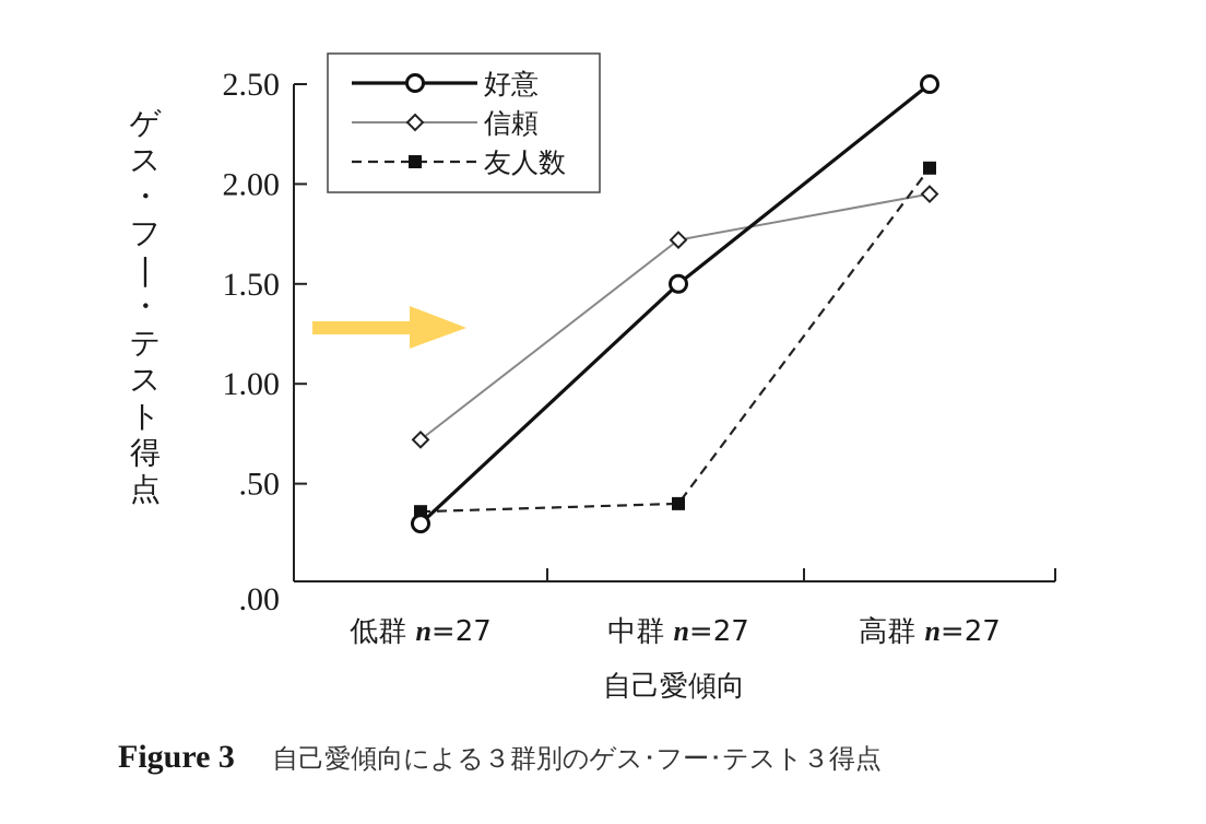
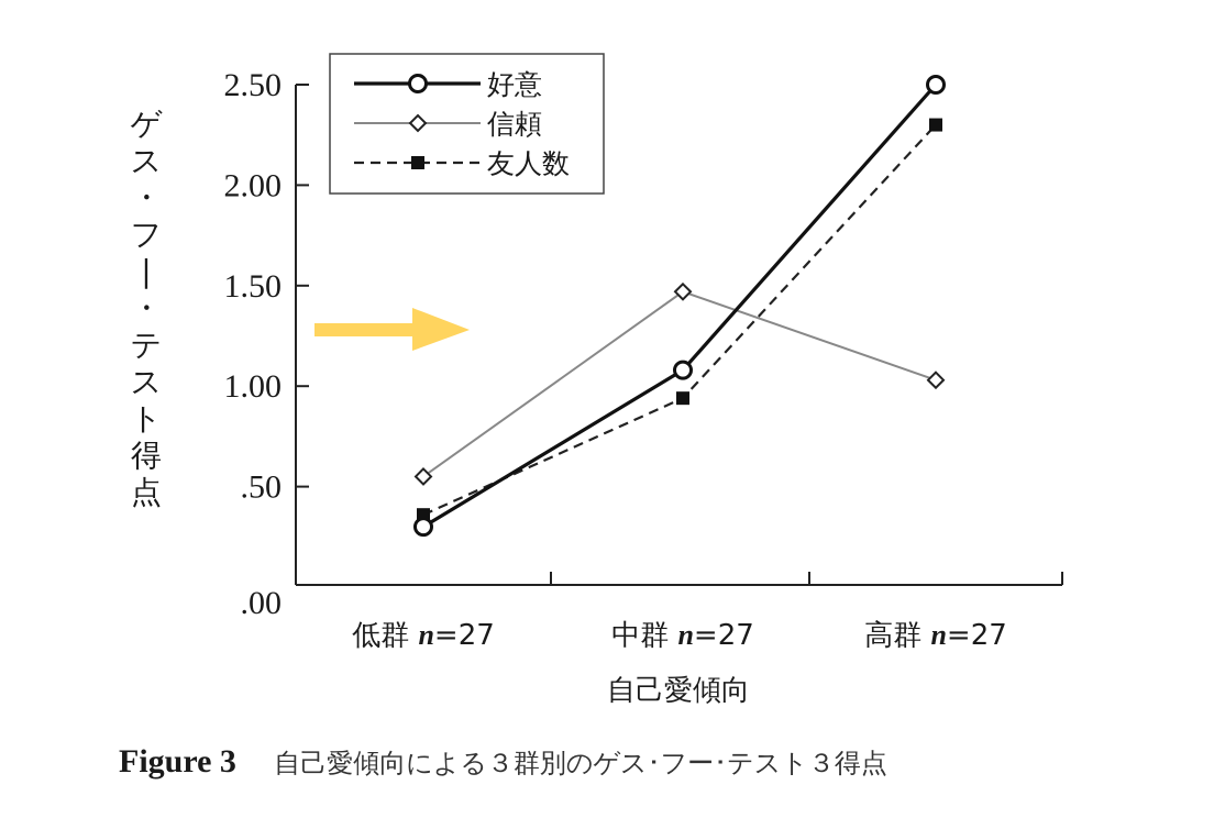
信頼/低群 n=27: 0.72 -> 0.55
好意/中群 n=27: 1.50 -> 1.08
信頼/中群 n=27: 1.72 -> 1.47
友人数/中群 n=27: 0.40 -> 0.94
信頼/高群 n=27: 1.95 -> 1.03
友人数/高群 n=27: 2.08 -> 2.30
